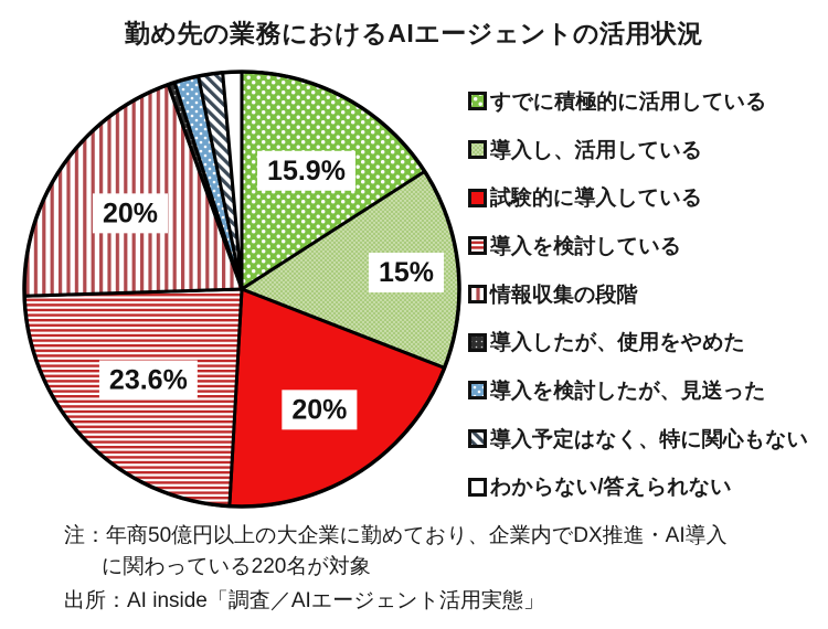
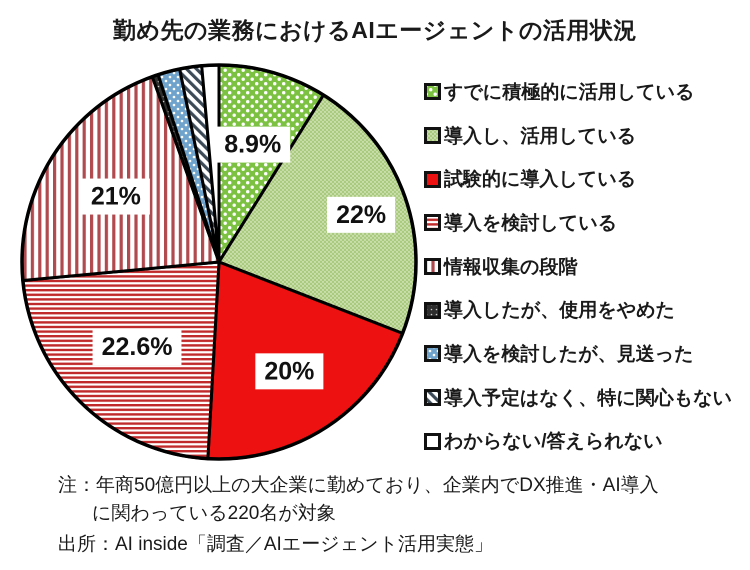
すでに積極的に活用している: 15.9% -> 8.9%
導入し、活用している: 15% -> 22%
導入を検討している: 23.6% -> 22.6%
情報収集の段階: 20% -> 21%
